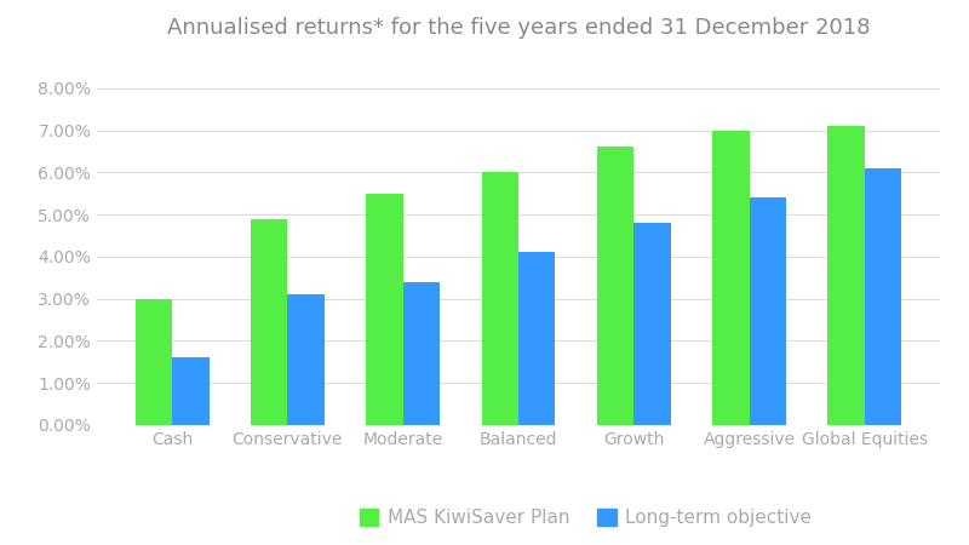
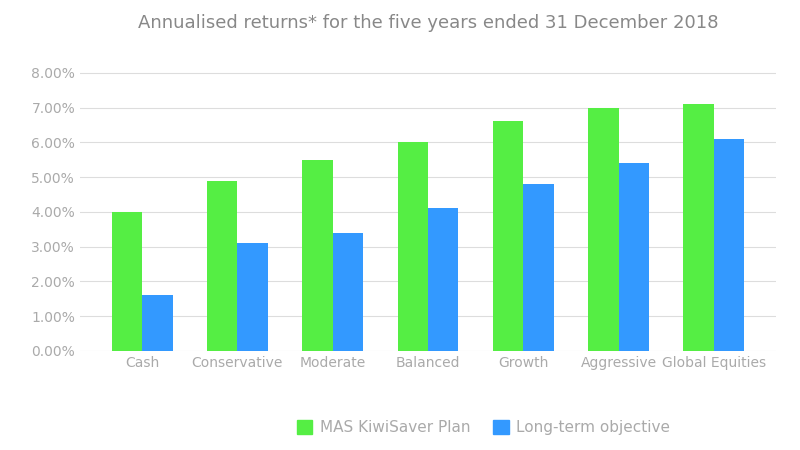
MAS KiwiSaver Plan/Cash: 3.0% -> 4.0%
